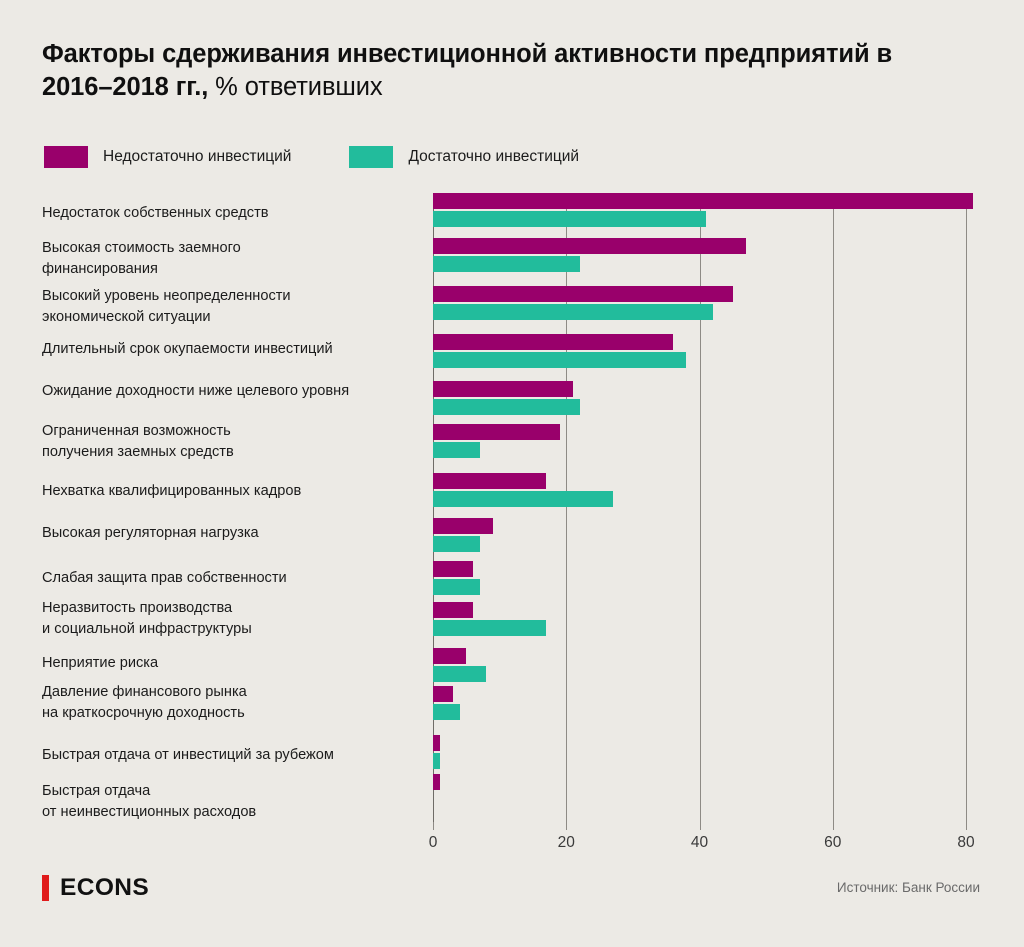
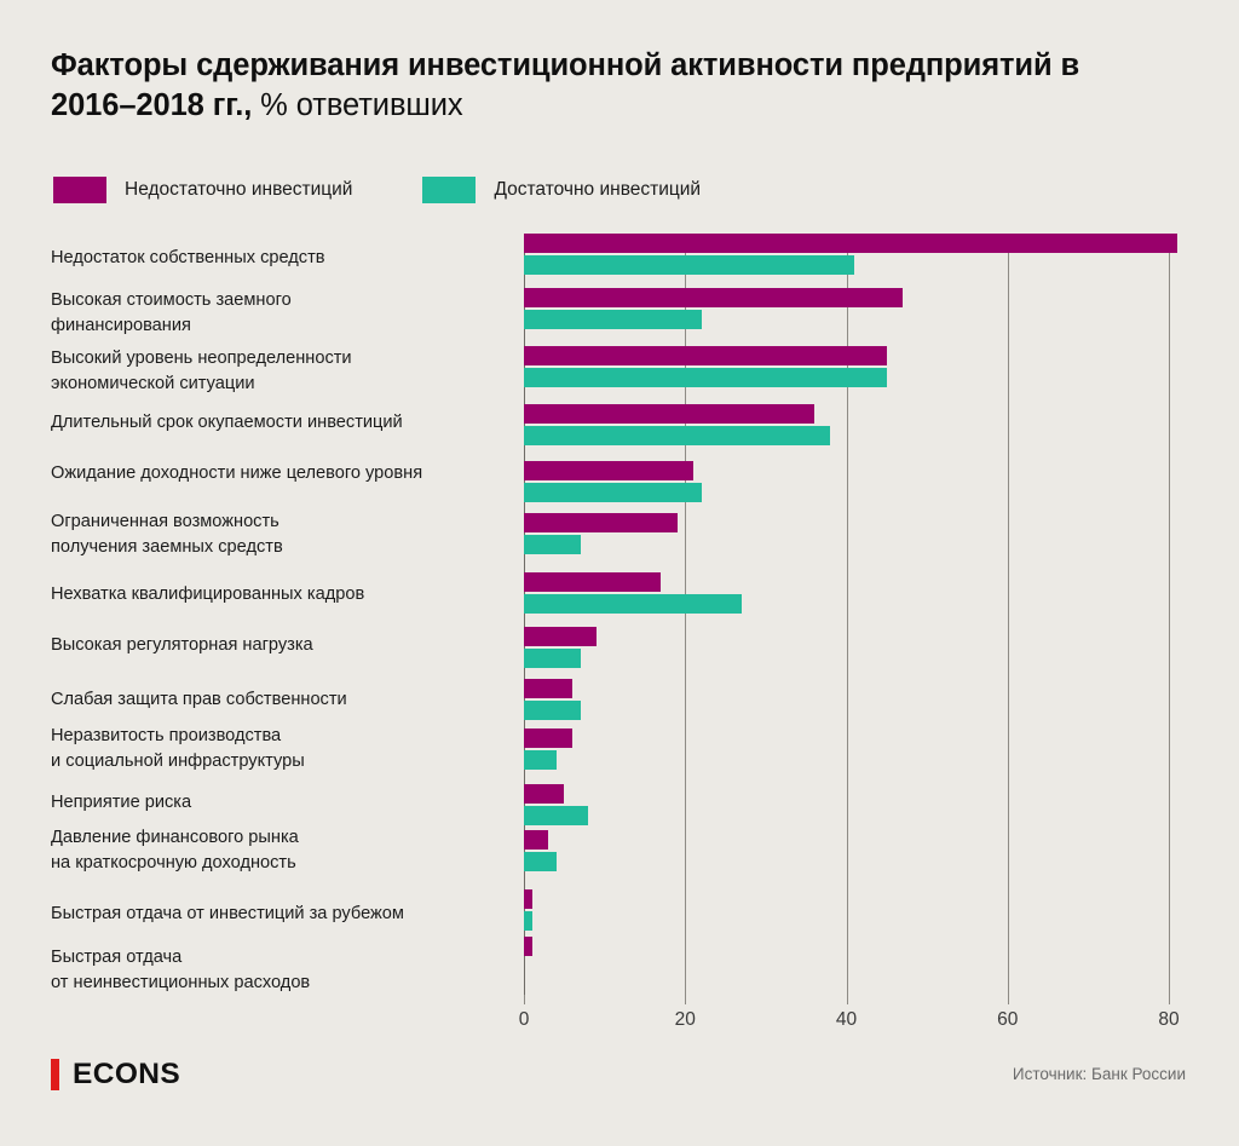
Достаточно инвестиций/Высокий уровень неопределенности экономической ситуации: 42 -> 45
Достаточно инвестиций/Неразвитость производства и социальной инфраструктуры: 17 -> 4
